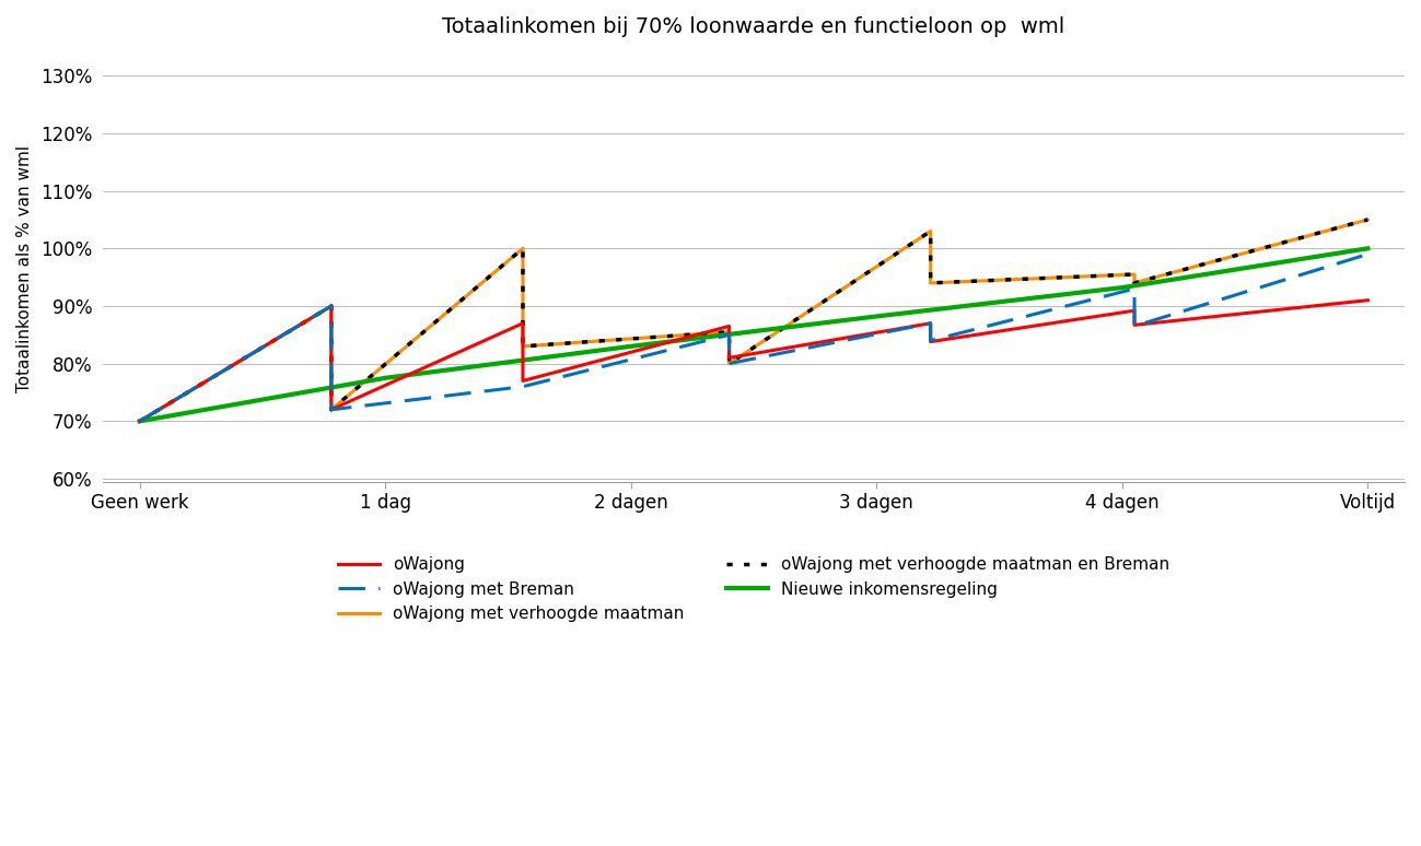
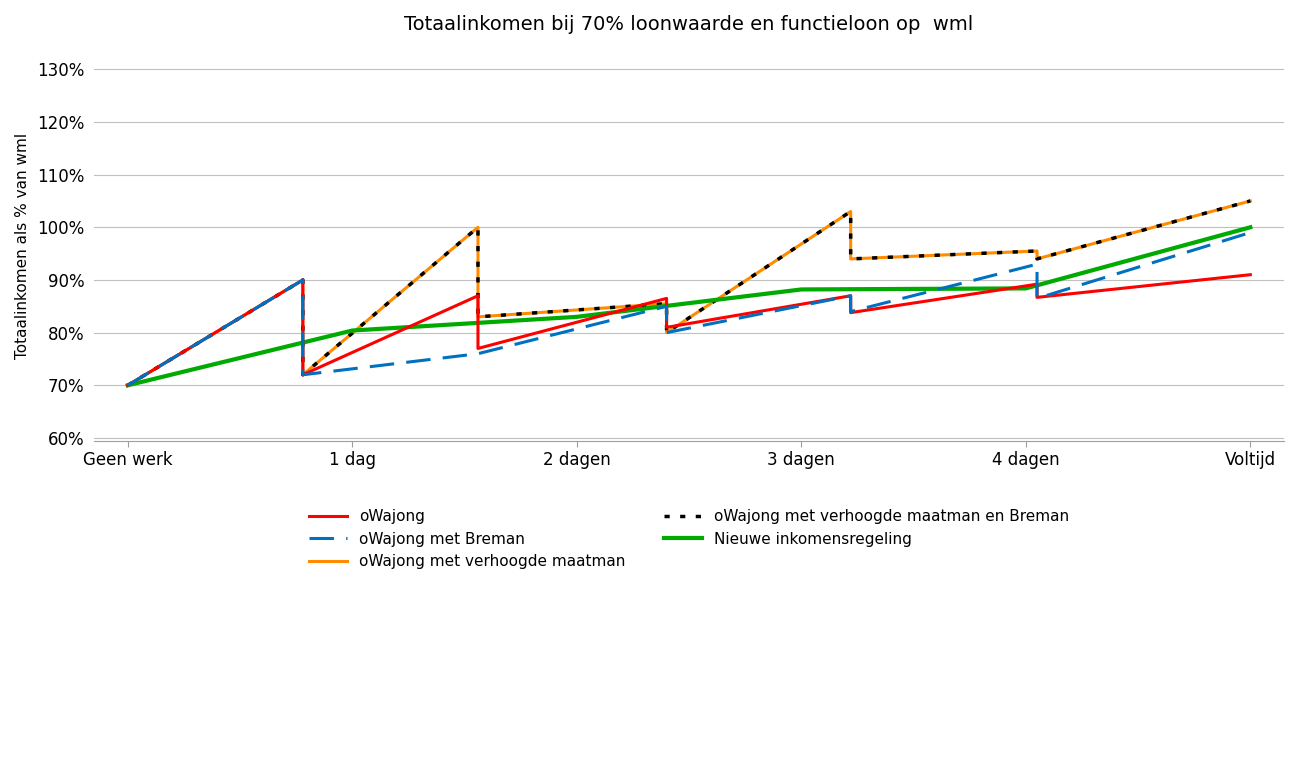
Nieuwe inkomensregeling/1 dag: 77.5% -> 80.4%
Nieuwe inkomensregeling/4 dagen: 93.2% -> 88.4%
